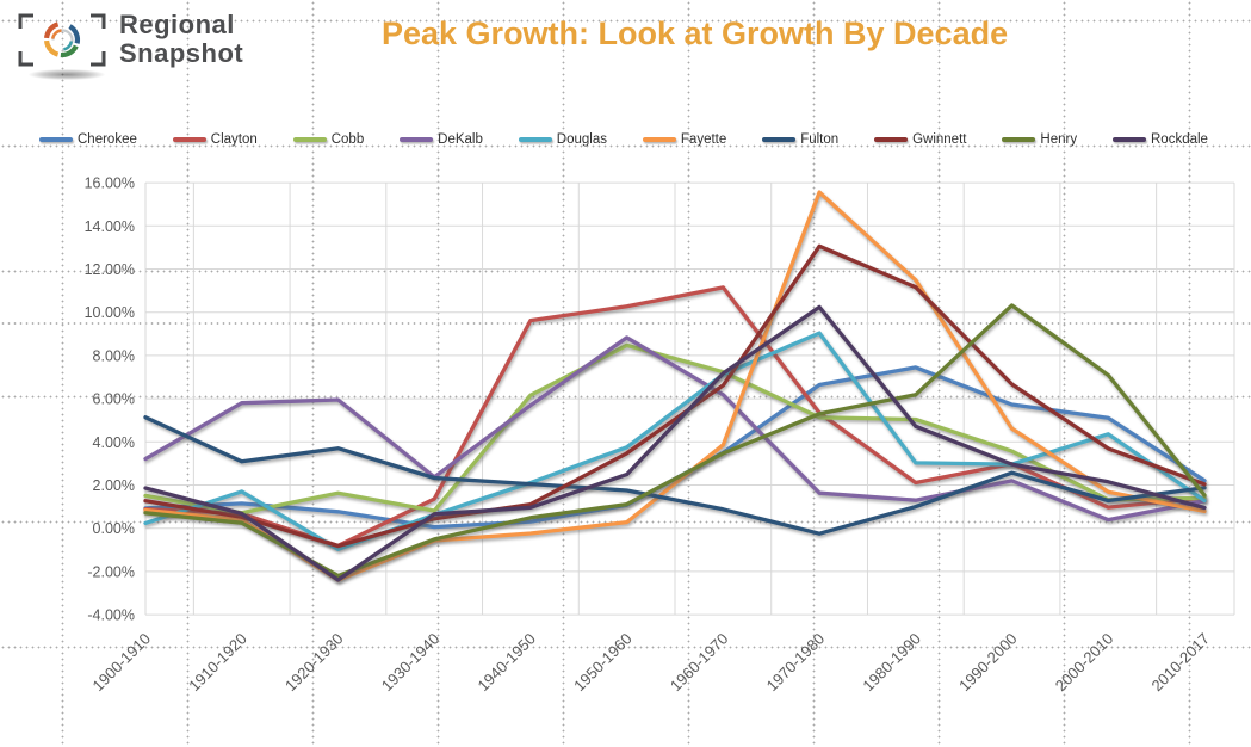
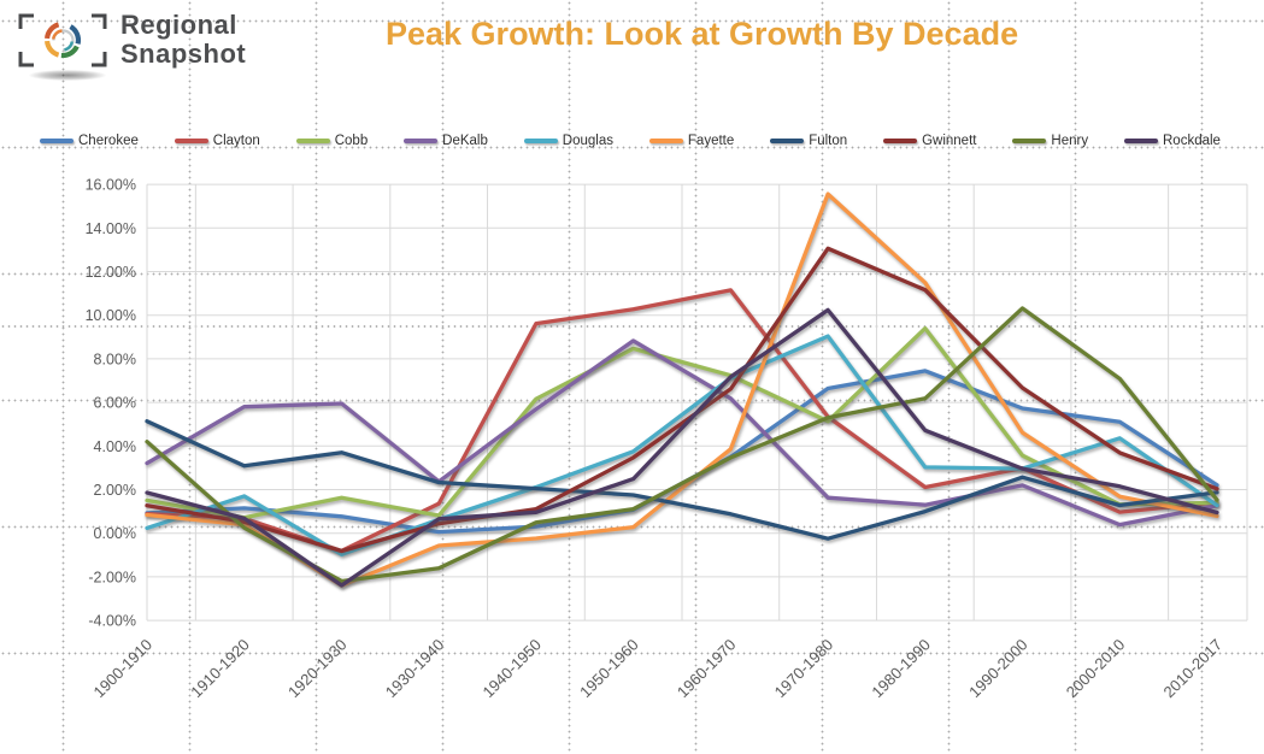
Henry/1900-1910: 0.7% -> 4.2%
Henry/1930-1940: -0.5% -> -1.6%
Cobb/1980-1990: 5.0% -> 9.4%
